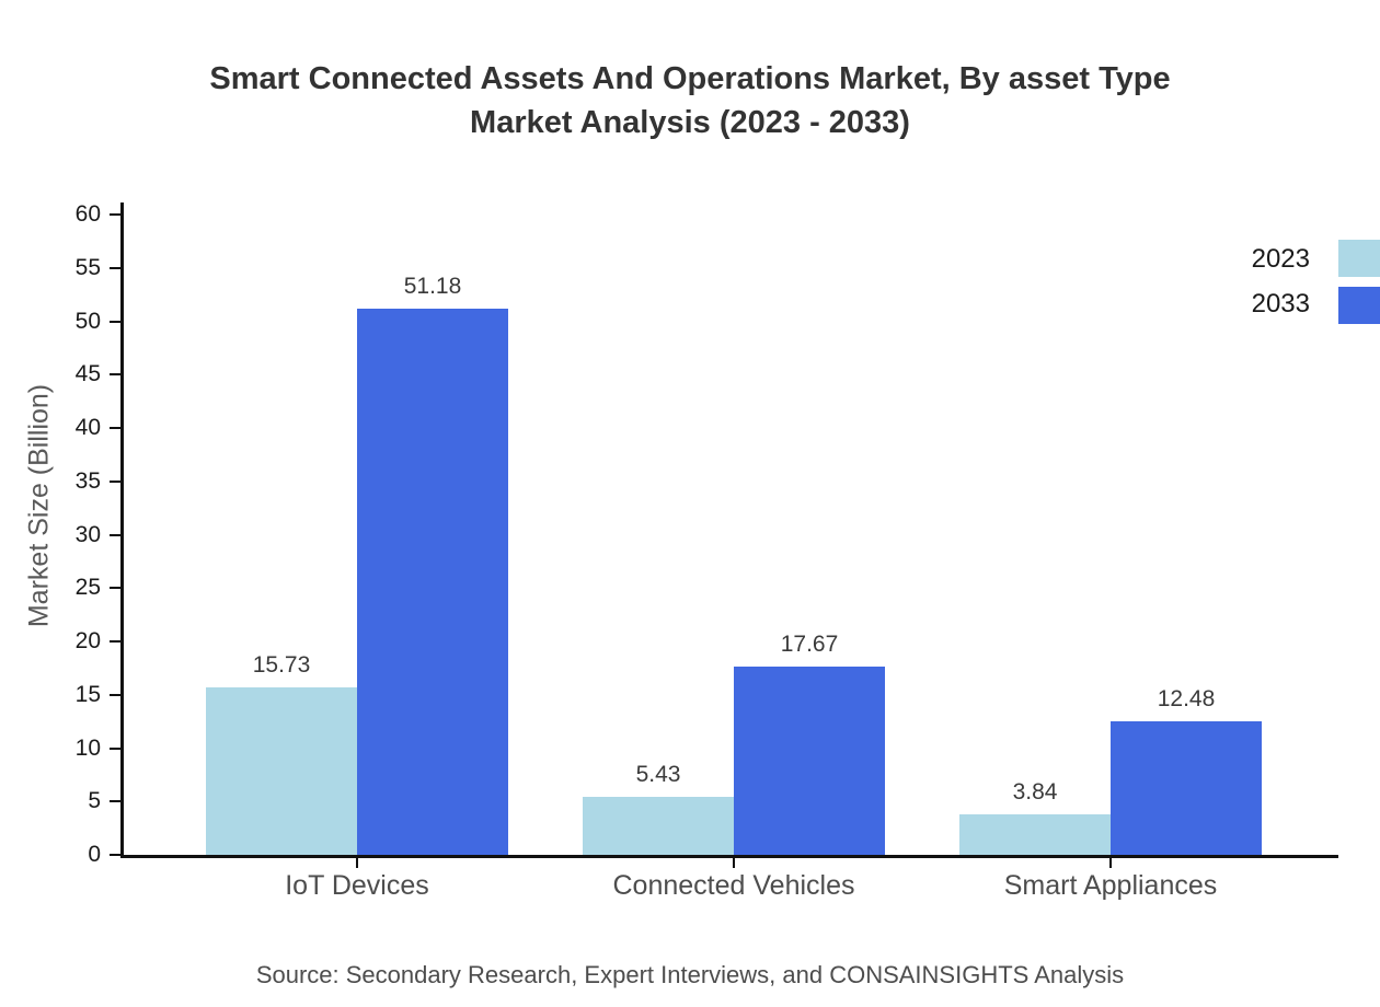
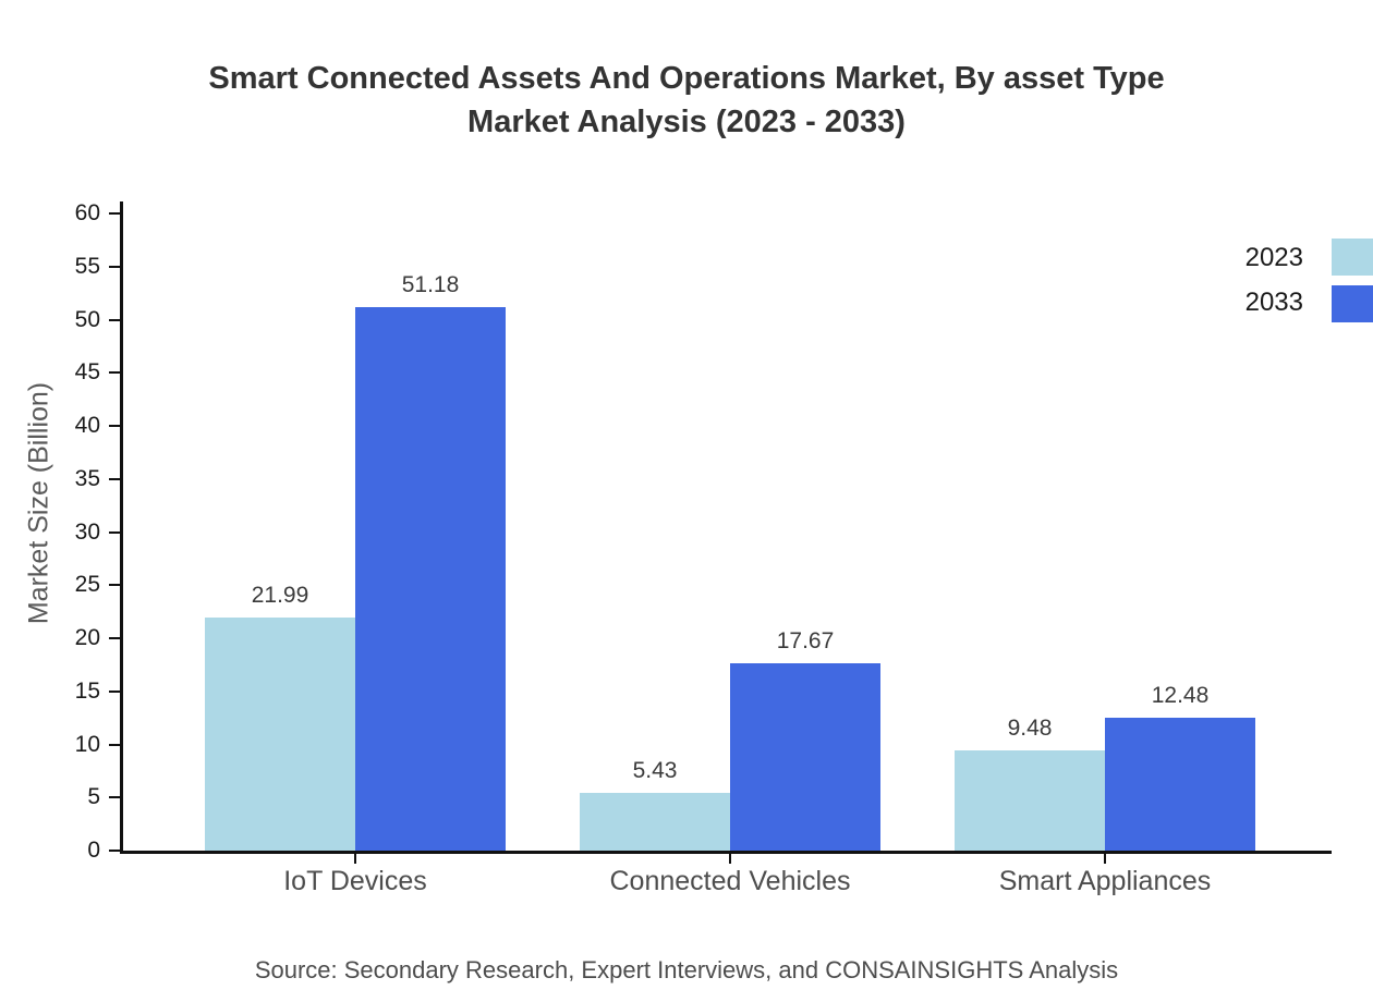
2023/IoT Devices: 15.73 -> 21.99
2023/Smart Appliances: 3.84 -> 9.48
